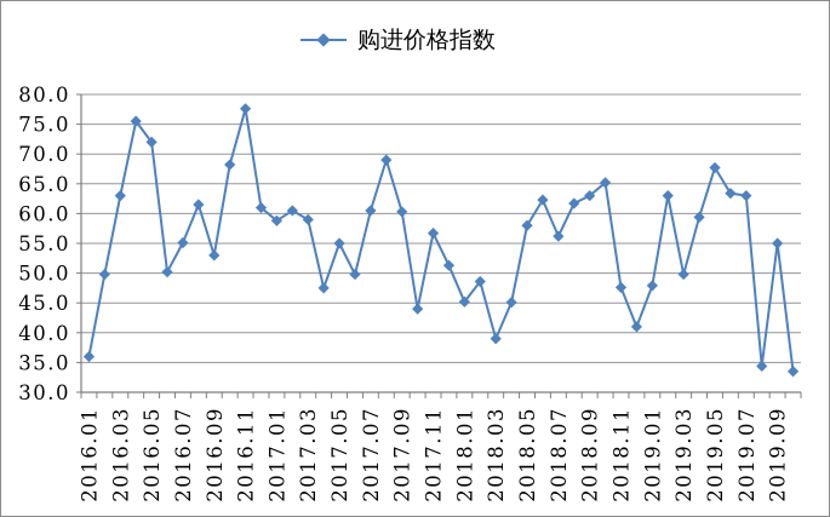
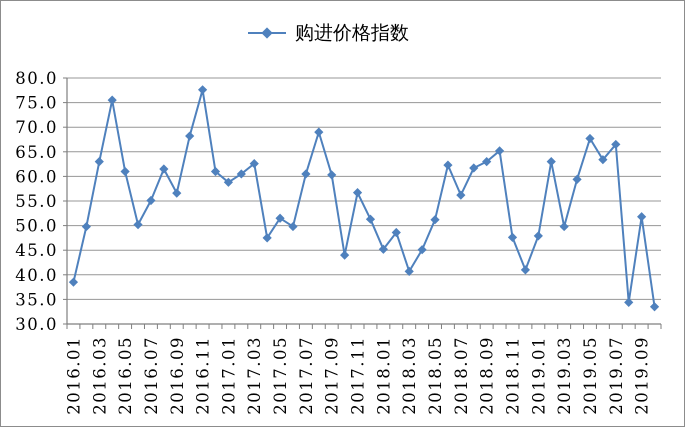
2016.01: 36 -> 38
2016.05: 72 -> 61
2016.09: 53 -> 57
2017.03: 59 -> 63
2017.05: 55 -> 52
2018.03: 39 -> 41
2018.05: 58 -> 51
2019.07: 63 -> 66
2019.09: 55 -> 52
